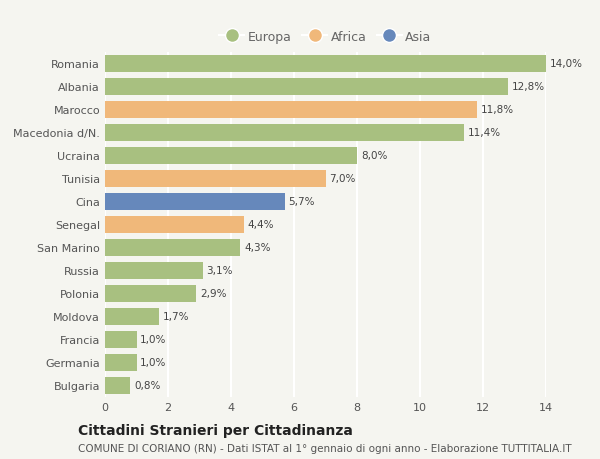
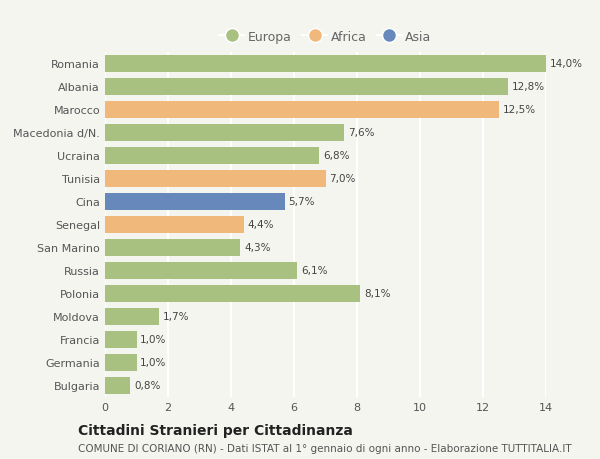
Marocco: 11,8% -> 12,5%
Macedonia d/N.: 11,4% -> 7,6%
Ucraina: 8,0% -> 6,8%
Russia: 3,1% -> 6,1%
Polonia: 2,9% -> 8,1%
